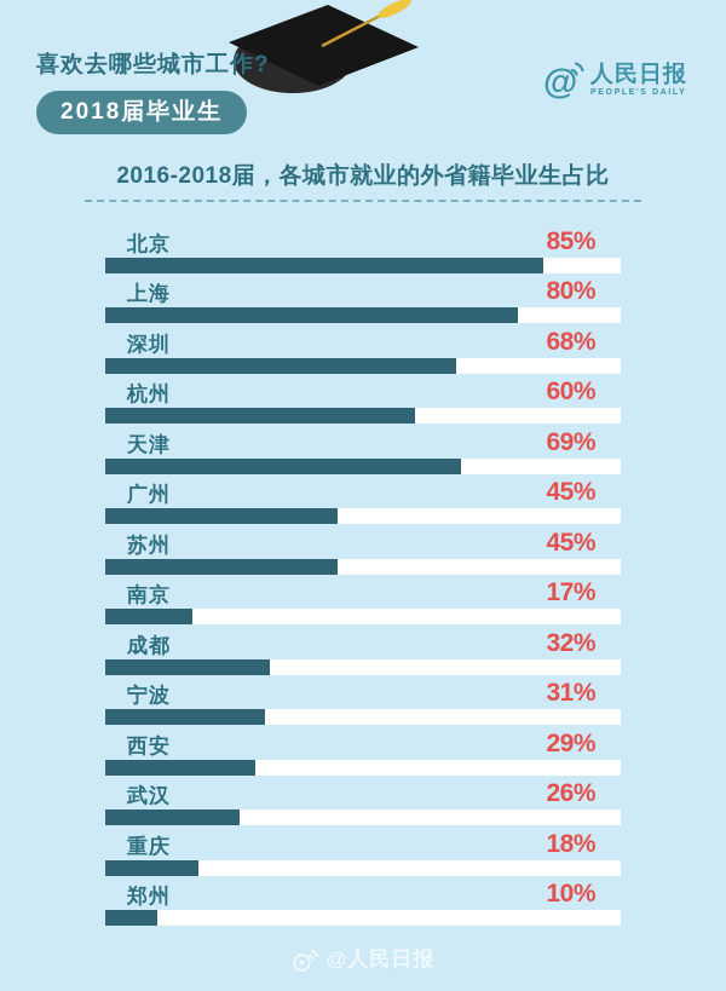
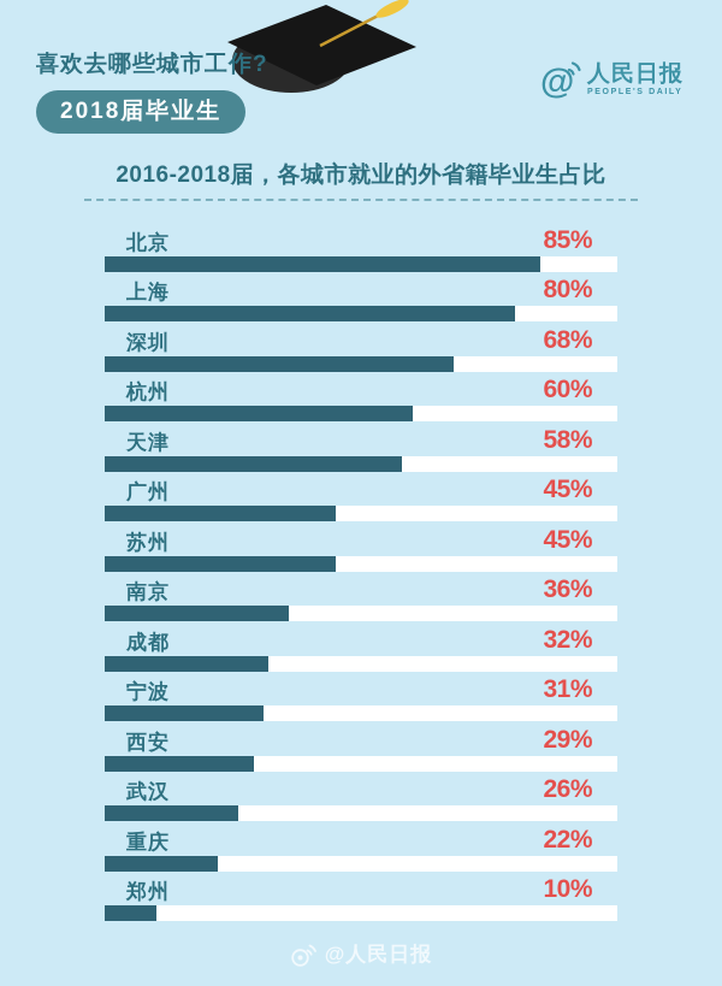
天津: 69% -> 58%
南京: 17% -> 36%
重庆: 18% -> 22%
